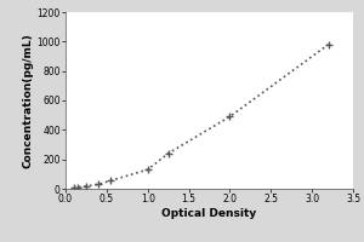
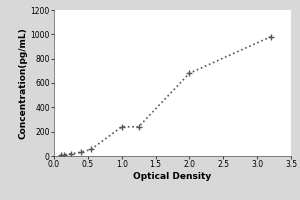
1.0: 130 -> 240
2.0: 490 -> 680
